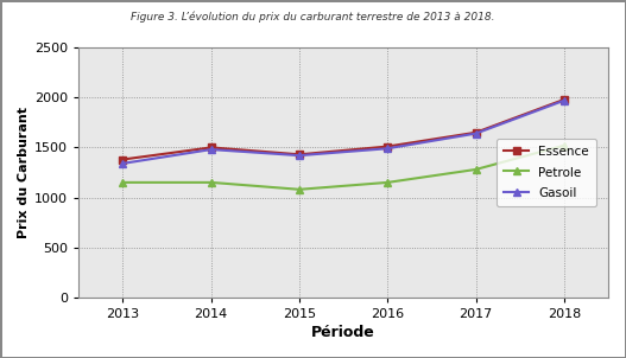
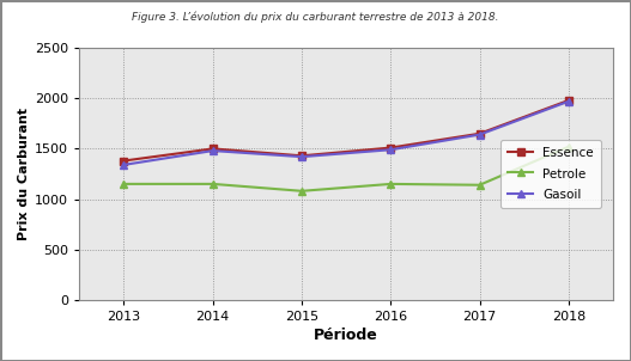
Petrole/2017: 1280 -> 1140
